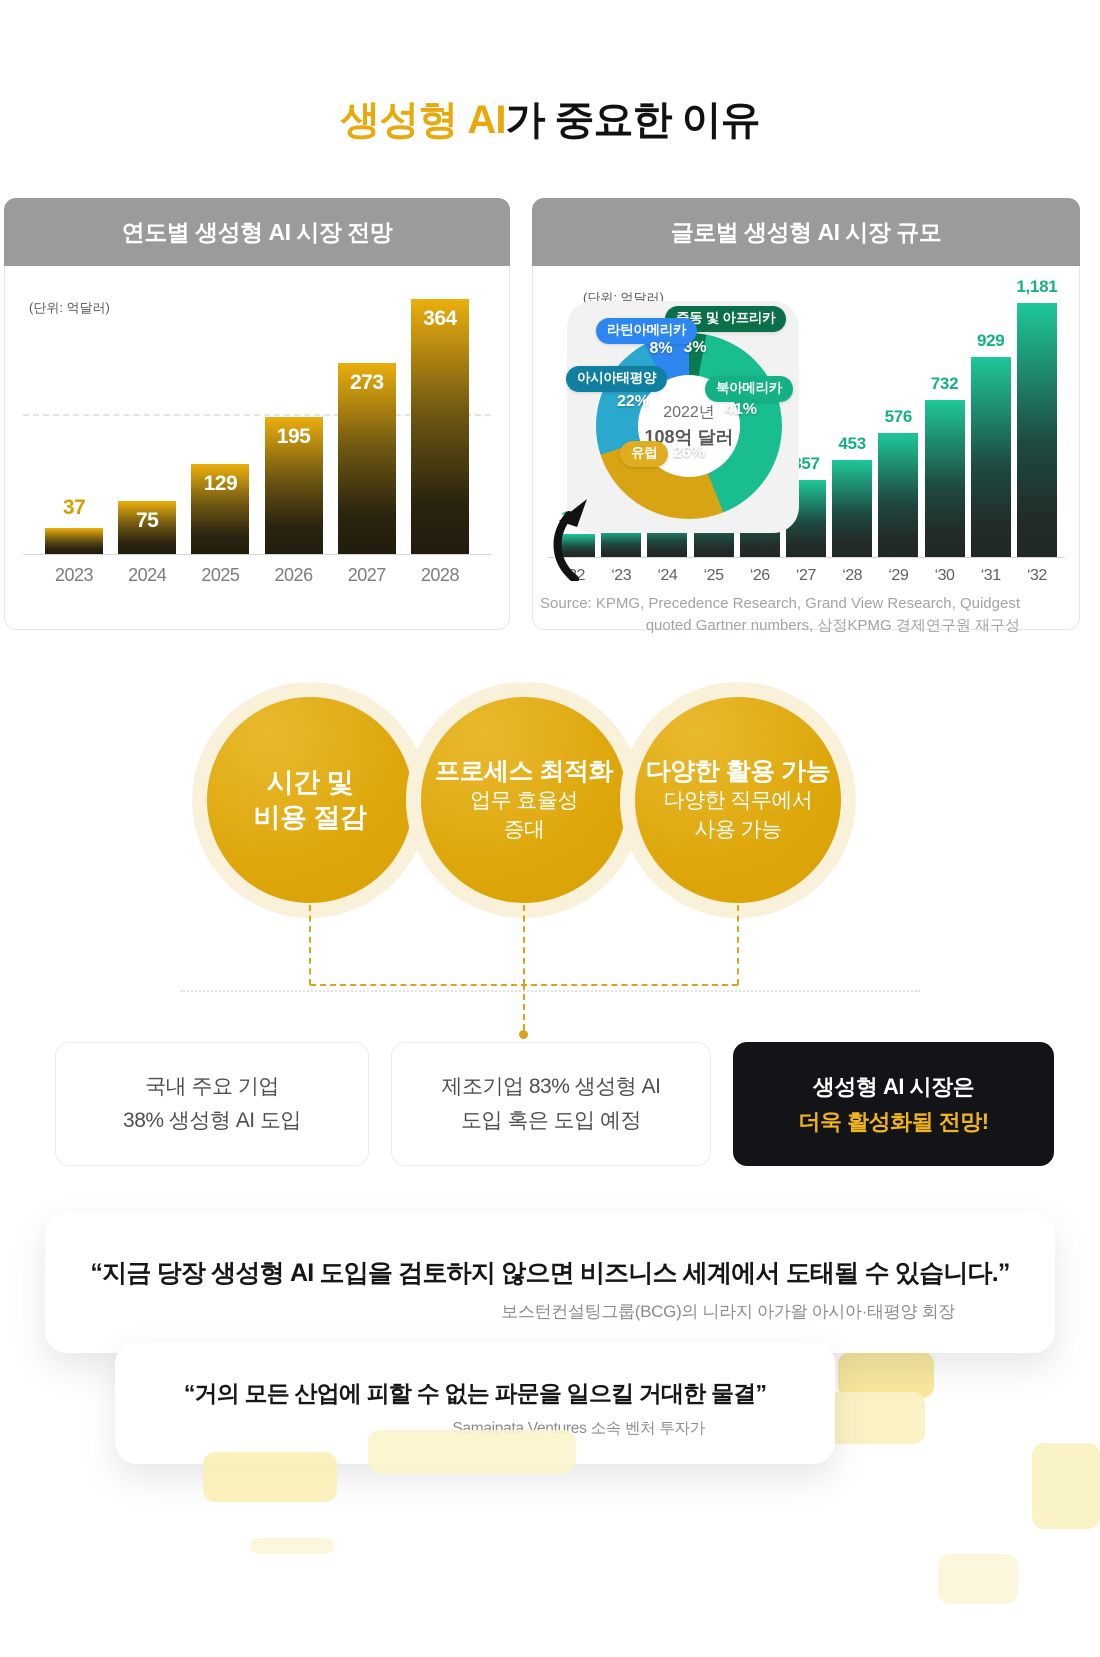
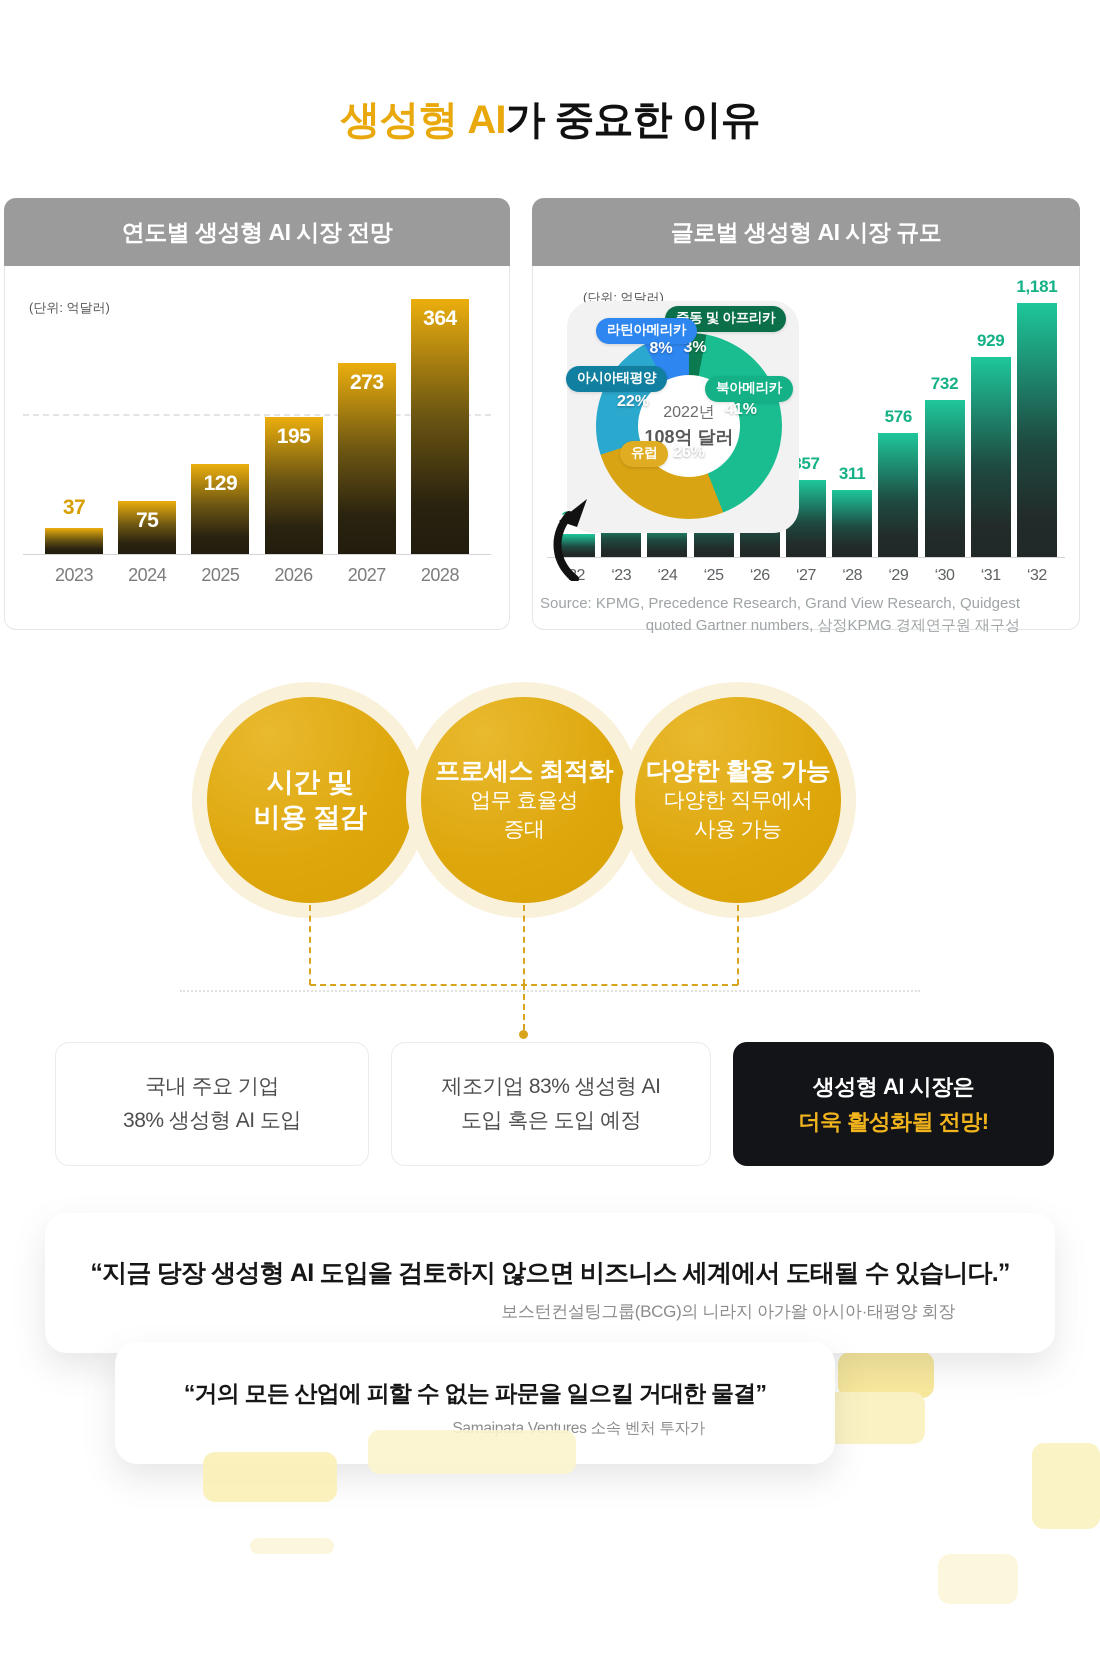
글로벌 생성형 AI 시장 규모/‘23: 137 -> 186
글로벌 생성형 AI 시장 규모/‘28: 453 -> 311
